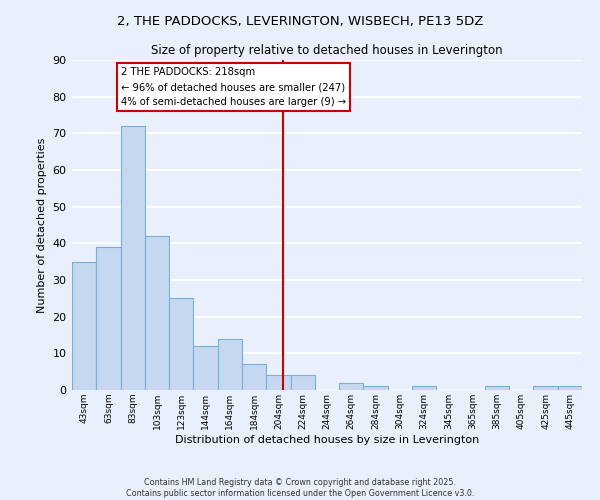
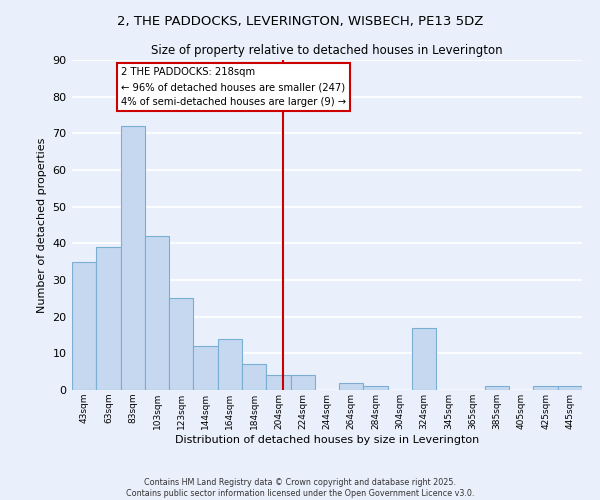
324sqm: 1 -> 17
